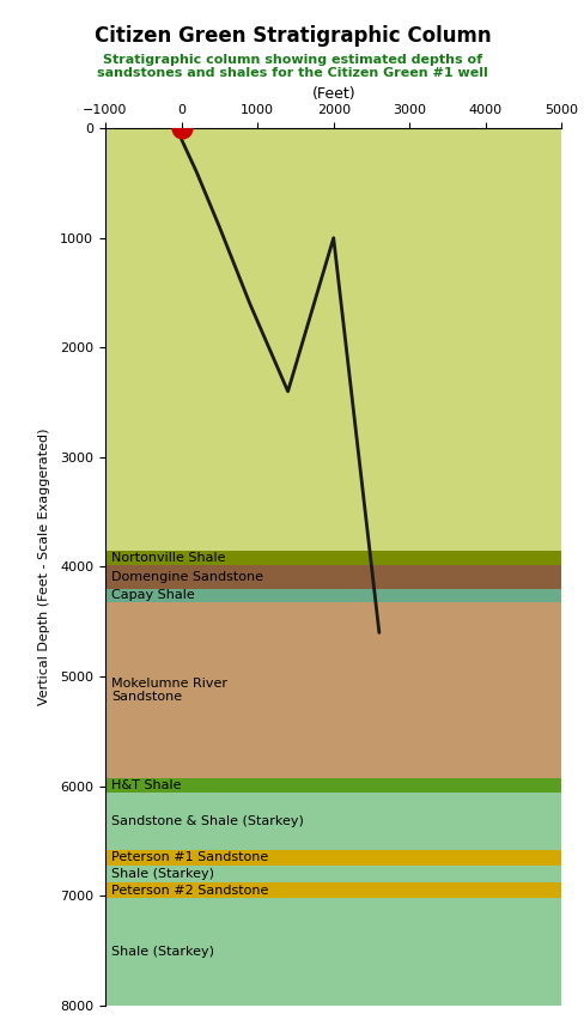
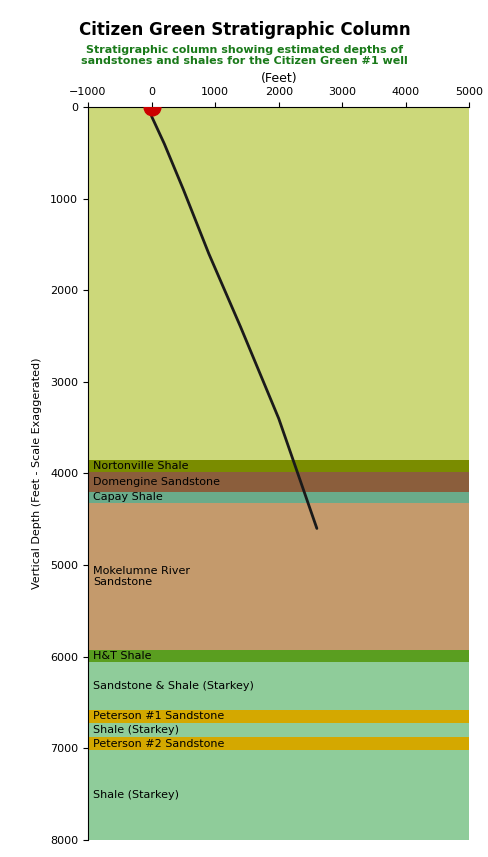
2000: 1000 -> 3400
